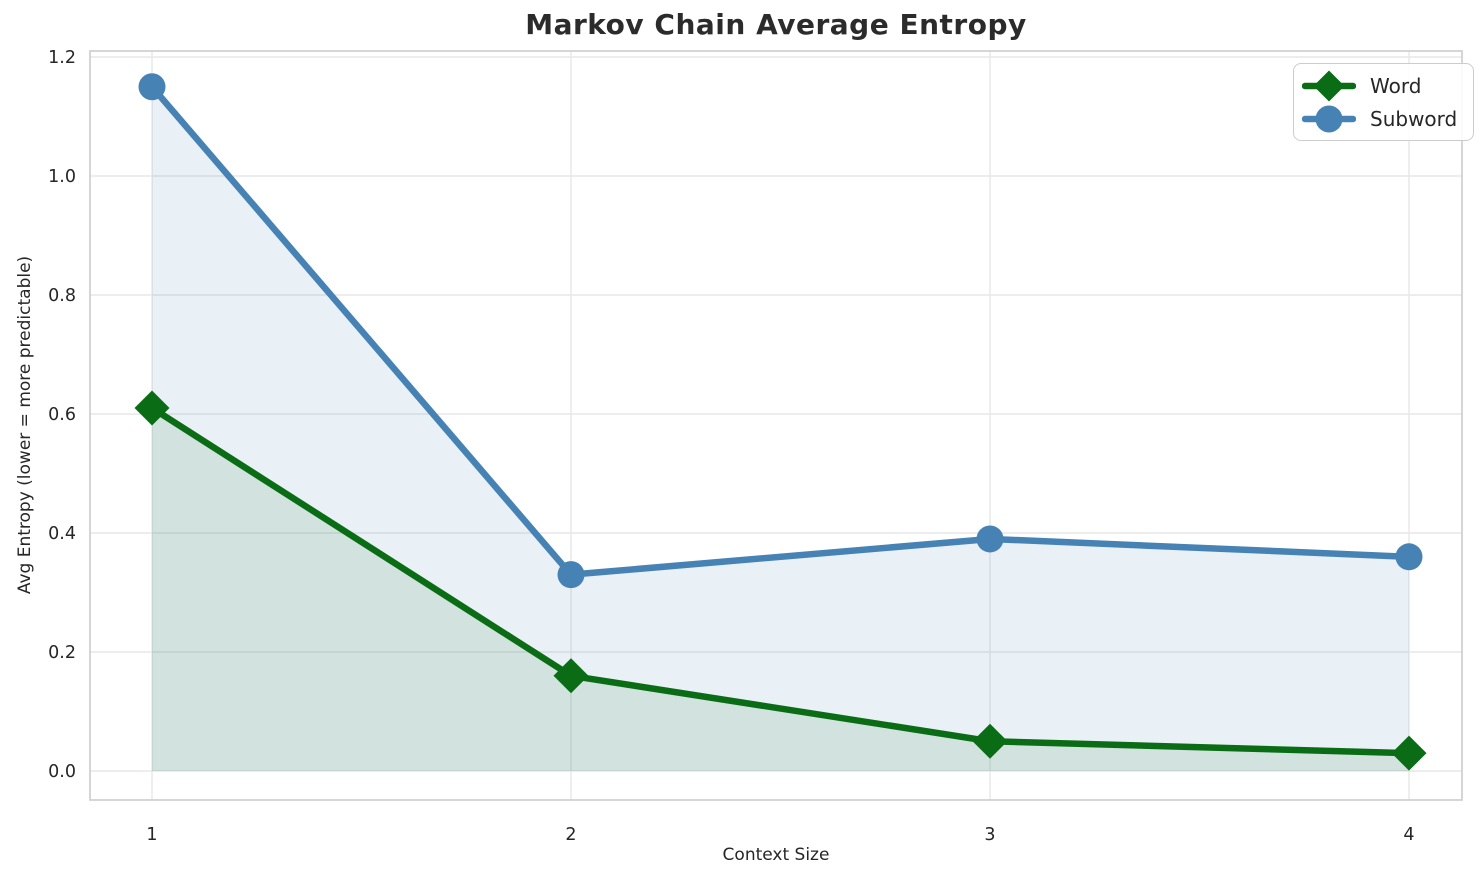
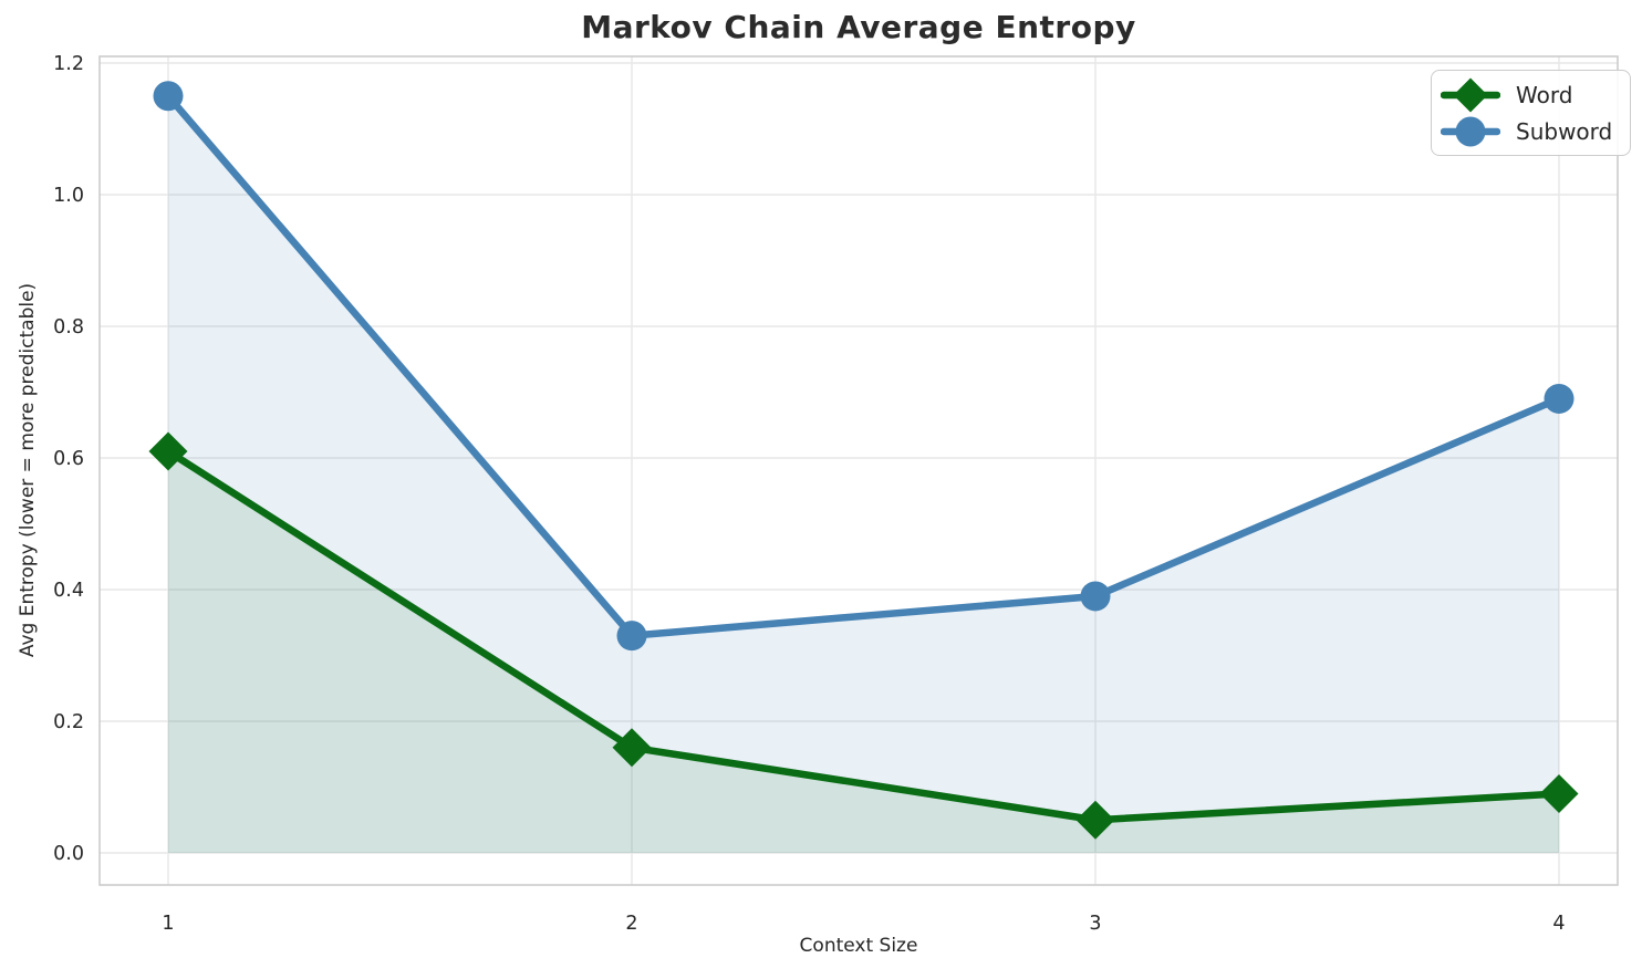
Word/4: 0.03 -> 0.09
Subword/4: 0.36 -> 0.69
